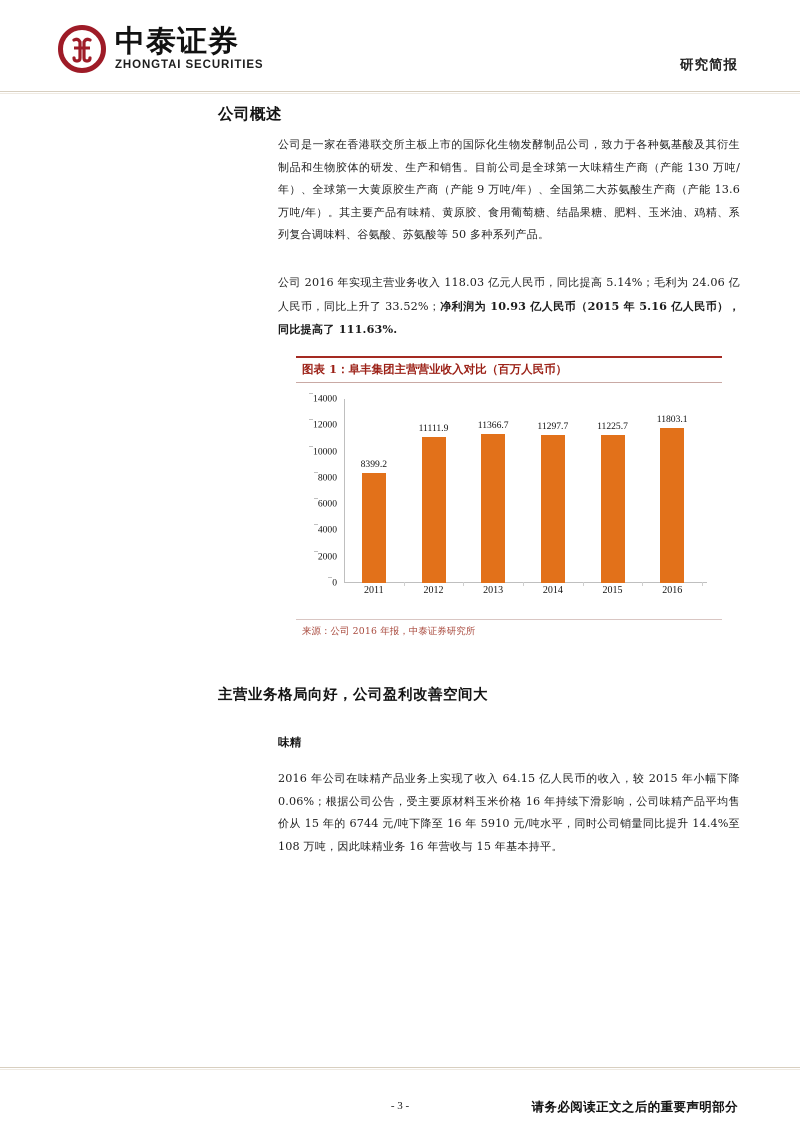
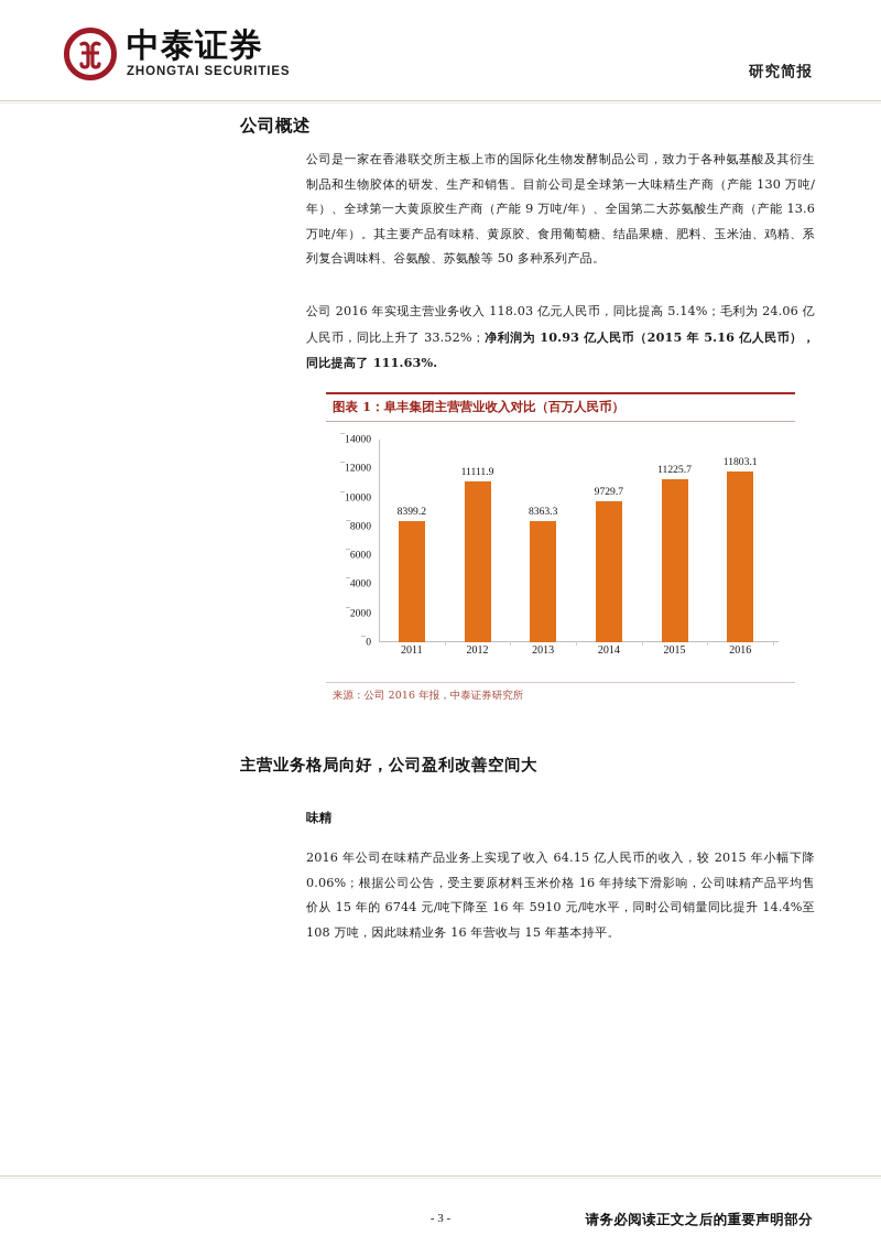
2013: 11366.7 -> 8363.3
2014: 11297.7 -> 9729.7
